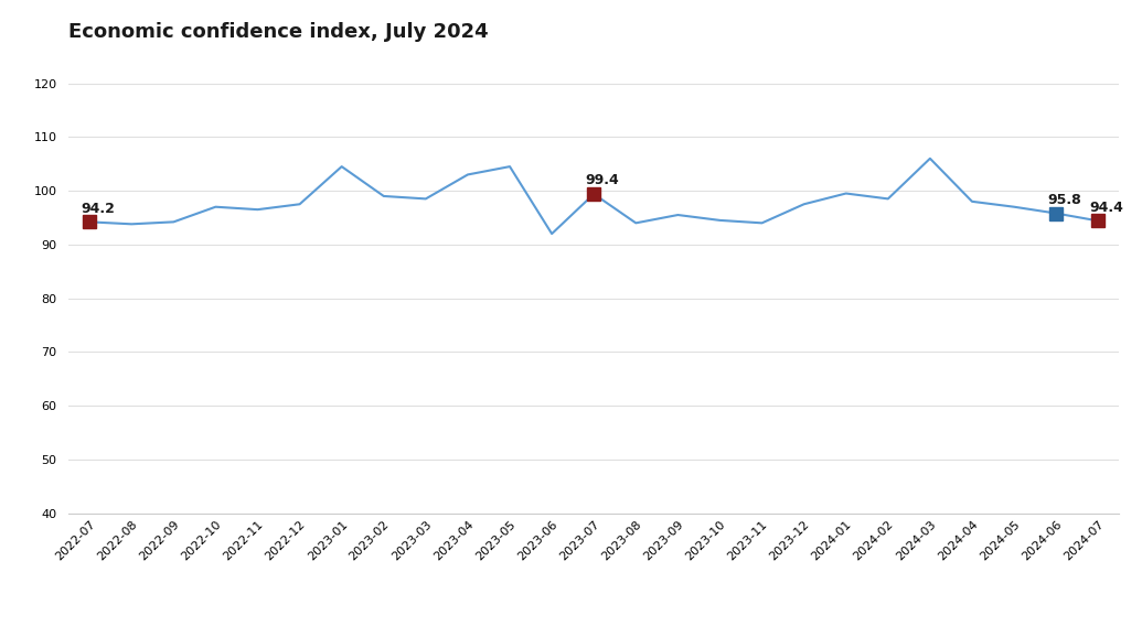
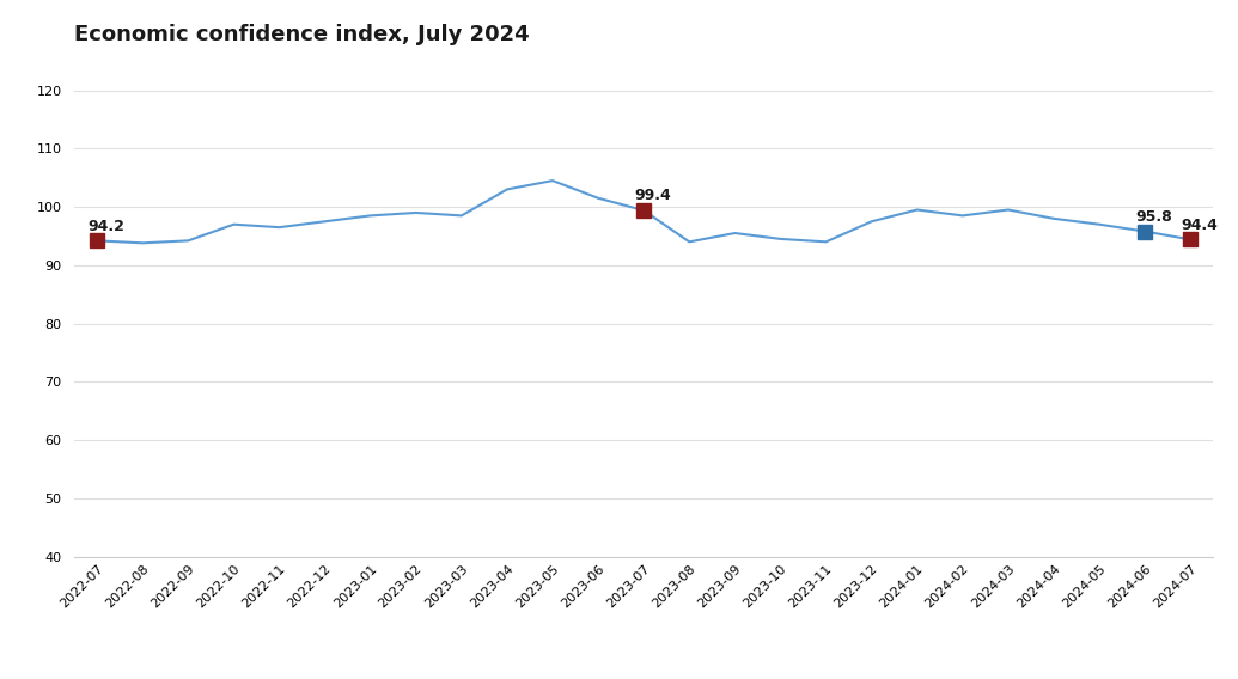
2023-01: 104.5 -> 98.5
2023-06: 92.0 -> 101.5
2024-03: 106.0 -> 99.5
